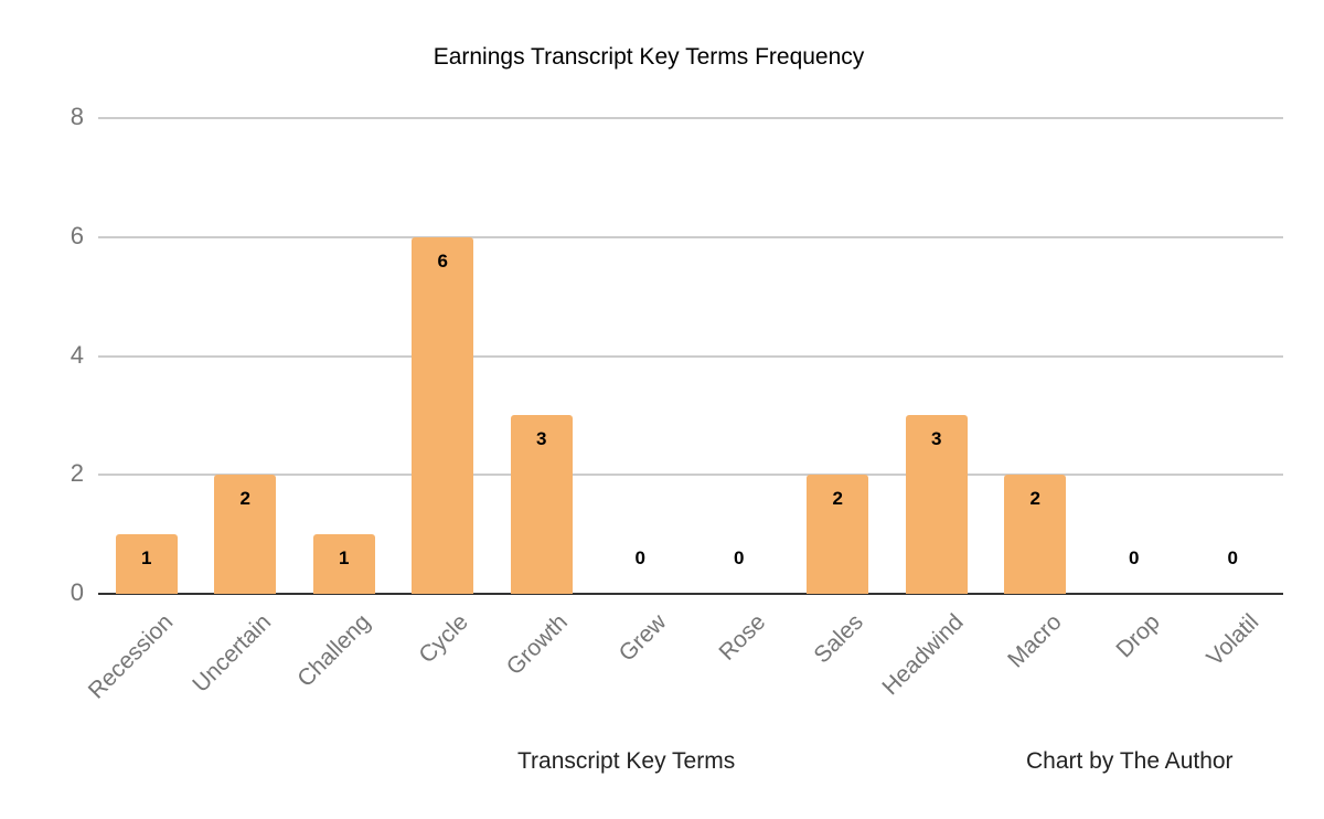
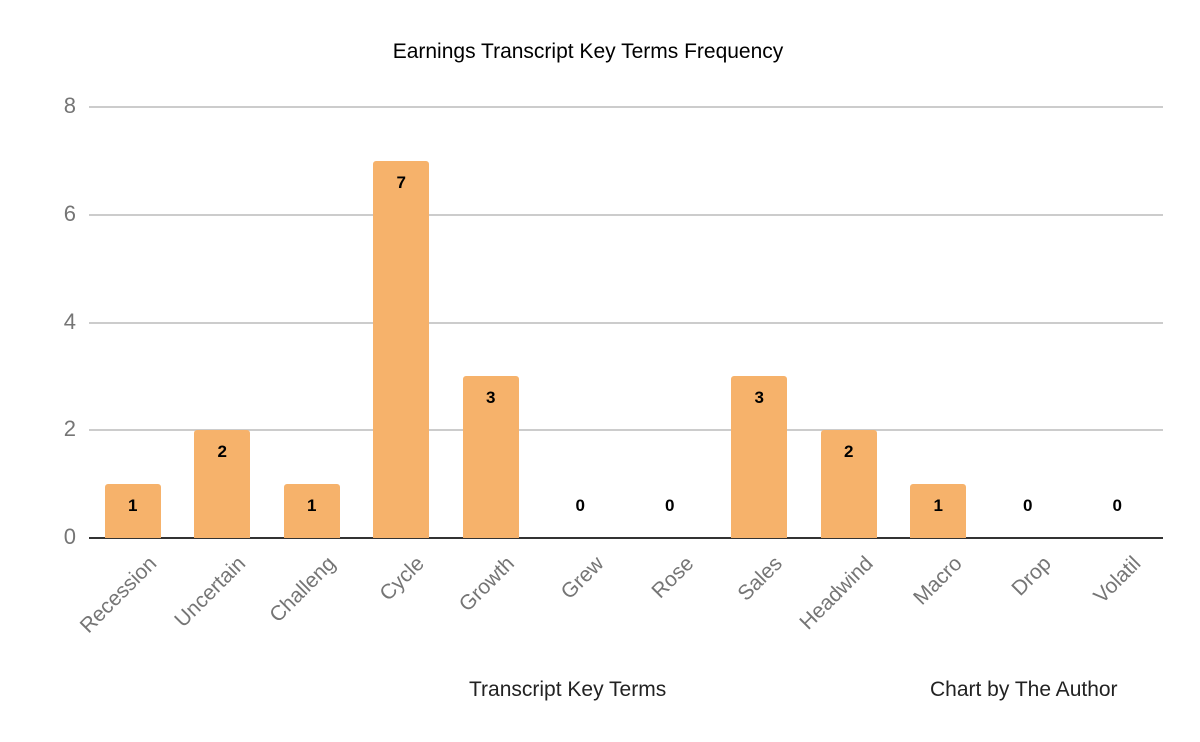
Cycle: 6 -> 7
Sales: 2 -> 3
Headwind: 3 -> 2
Macro: 2 -> 1
